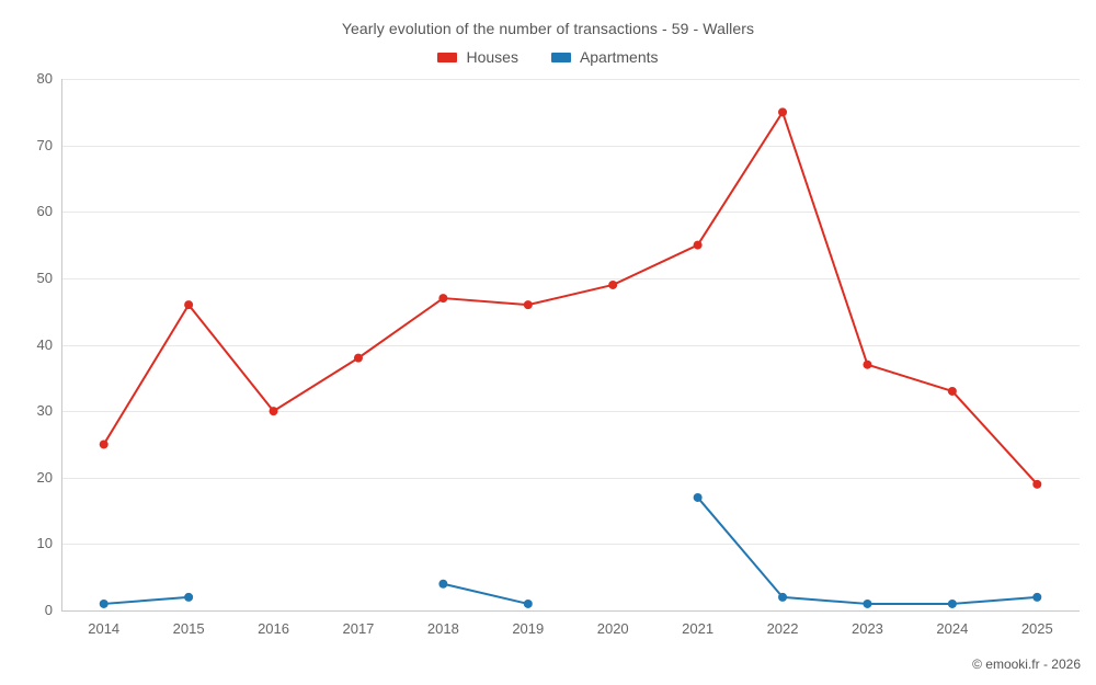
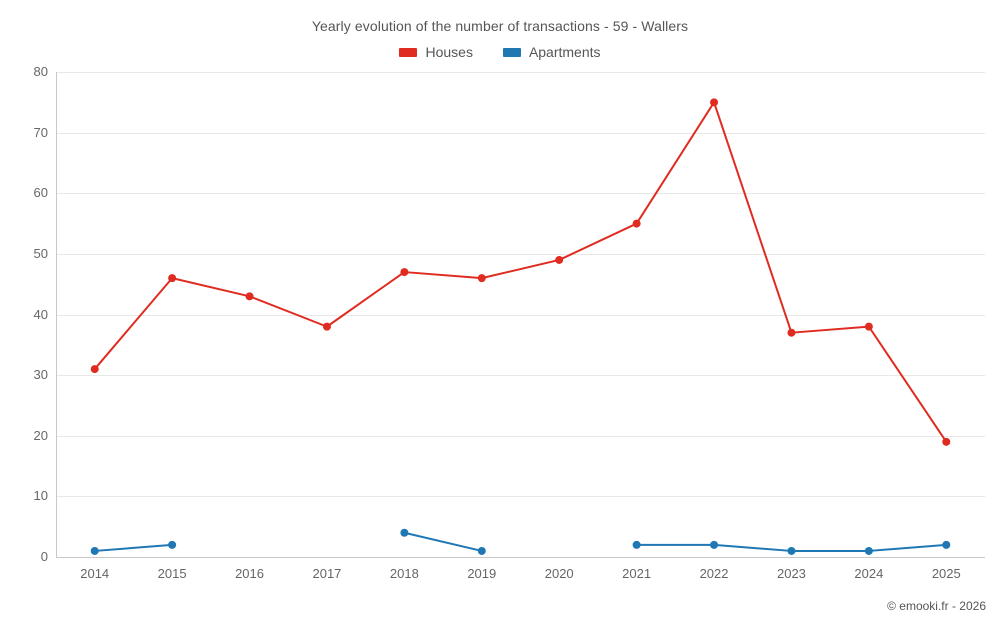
Houses/2014: 25 -> 31
Houses/2016: 30 -> 43
Apartments/2021: 17 -> 2
Houses/2024: 33 -> 38
